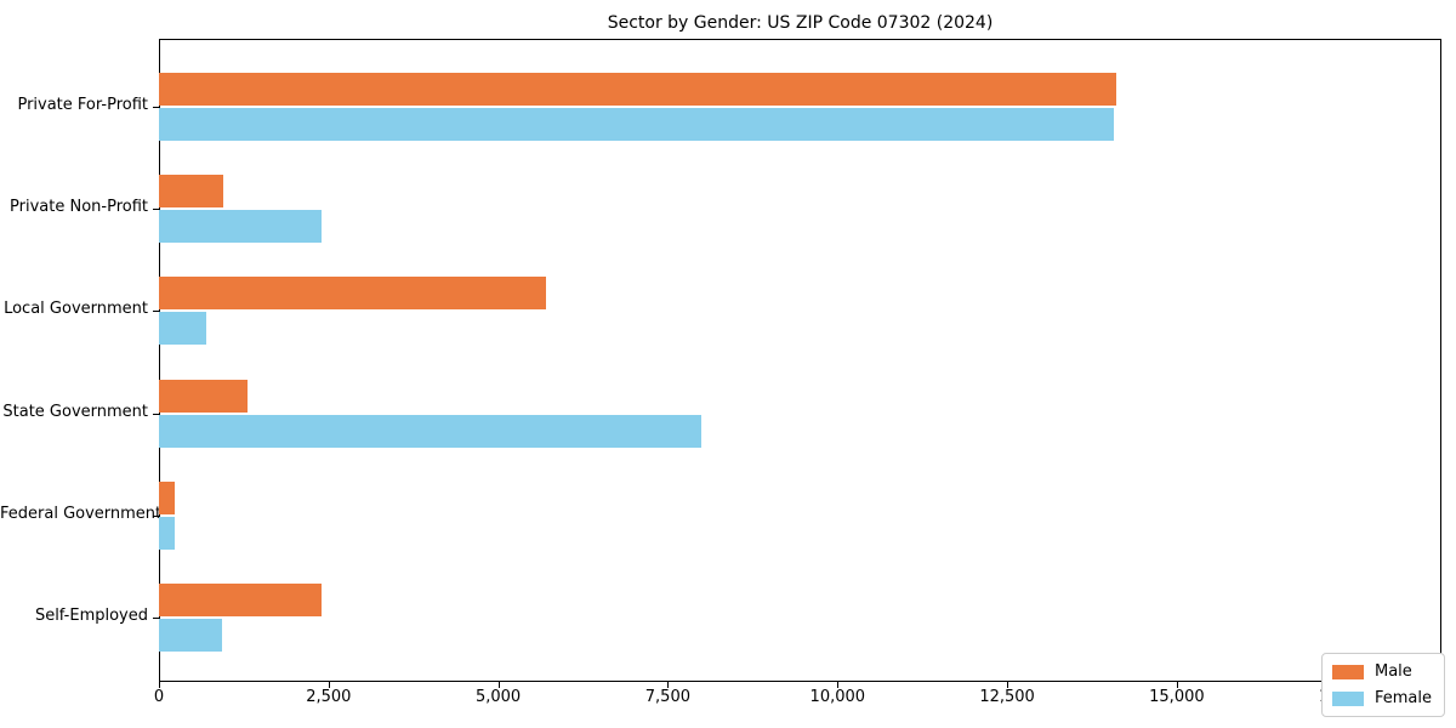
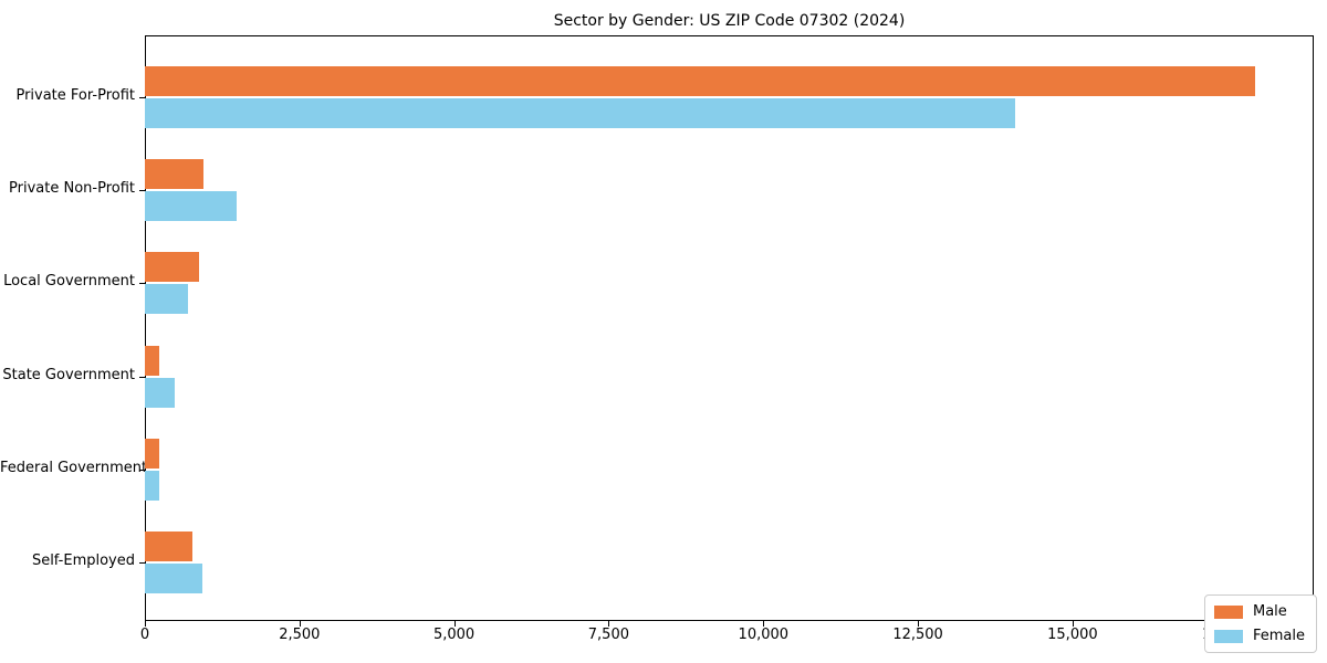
Male/Private For-Profit: 14100 -> 18000
Female/Private Non-Profit: 2400 -> 1500
Male/Local Government: 5700 -> 900
Male/State Government: 1300 -> 200
Female/State Government: 8000 -> 500
Male/Self-Employed: 2400 -> 800
